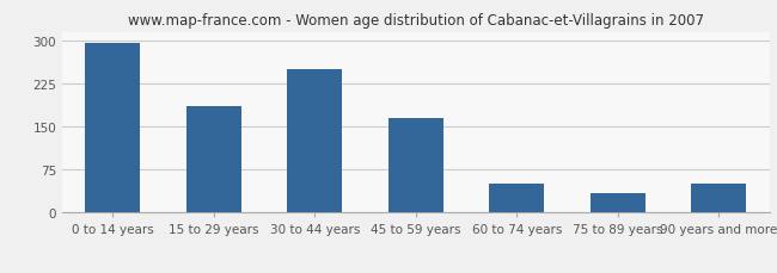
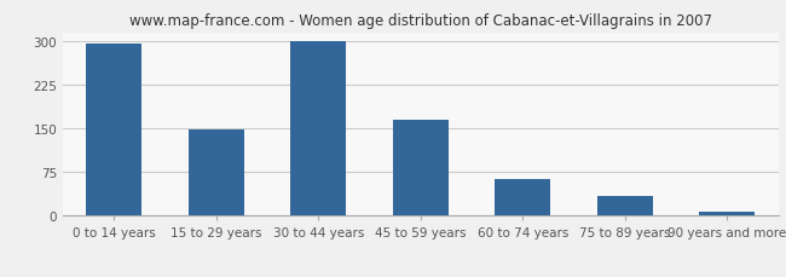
15 to 29 years: 185 -> 148
30 to 44 years: 250 -> 300
60 to 74 years: 50 -> 63
90 years and more: 50 -> 8
